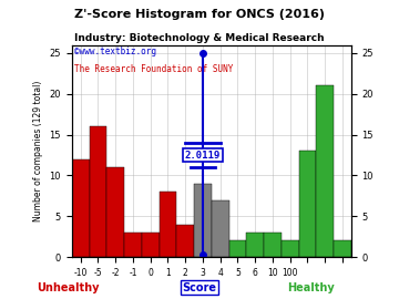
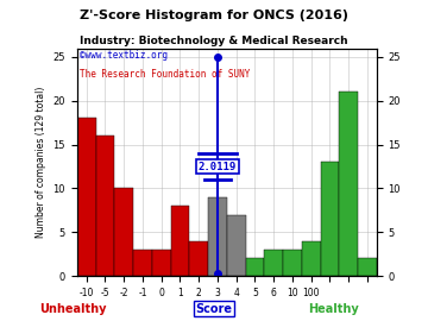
-10: 12 -> 18
-2: 11 -> 10
100: 2 -> 4
